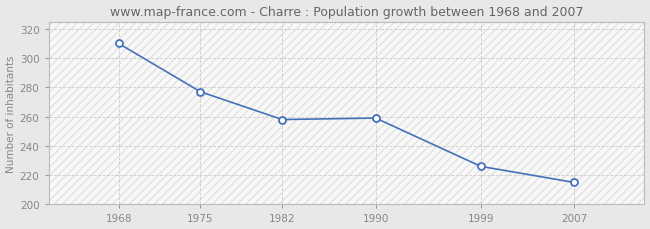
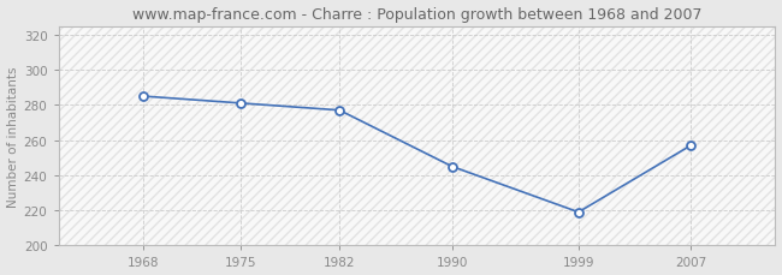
1968: 310 -> 285
1975: 277 -> 281
1982: 258 -> 277
1990: 259 -> 245
1999: 226 -> 219
2007: 215 -> 257
